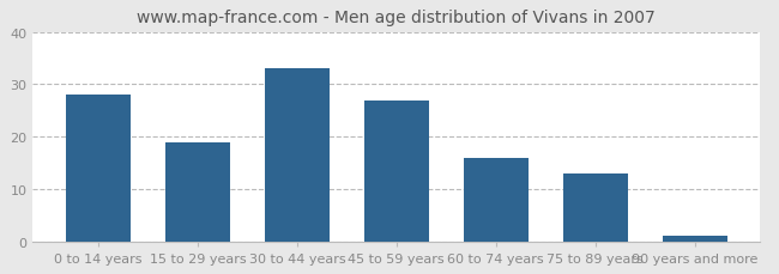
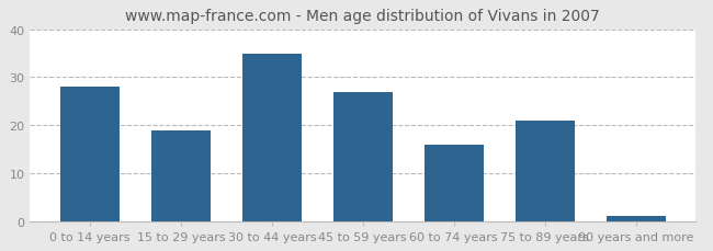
30 to 44 years: 33 -> 35
75 to 89 years: 13 -> 21
